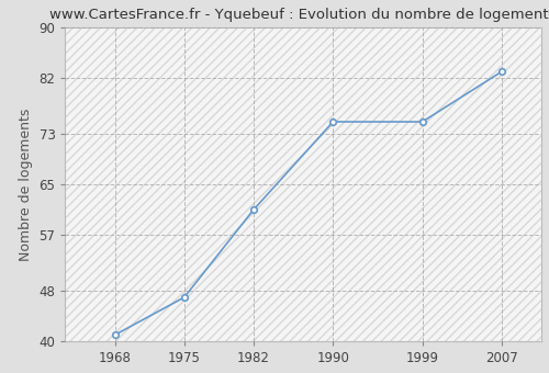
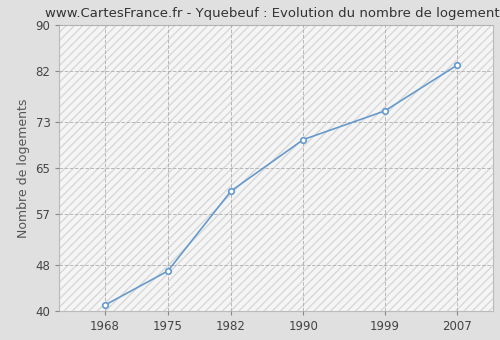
1990: 75 -> 70
